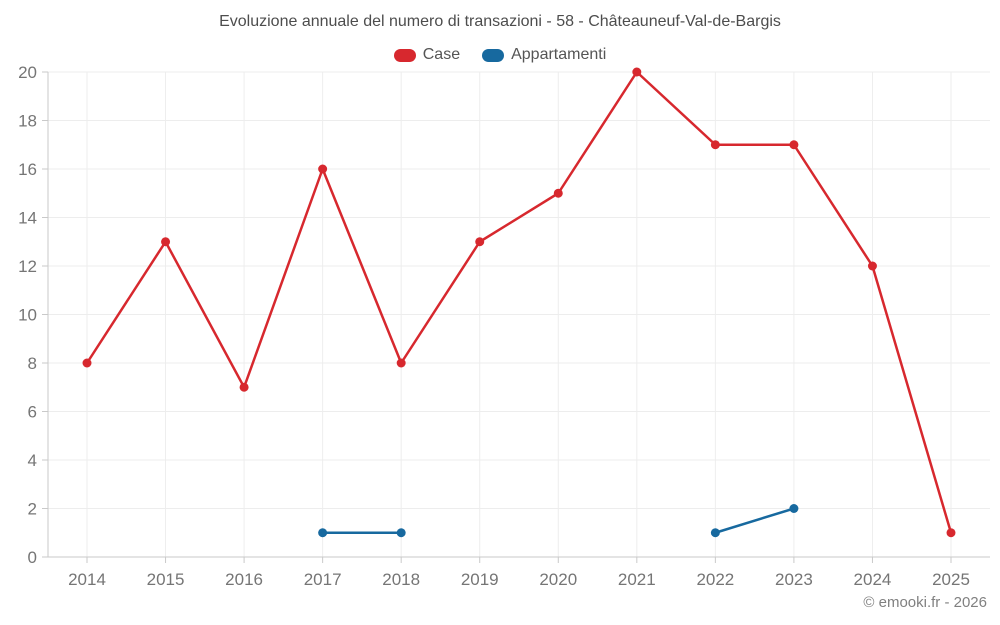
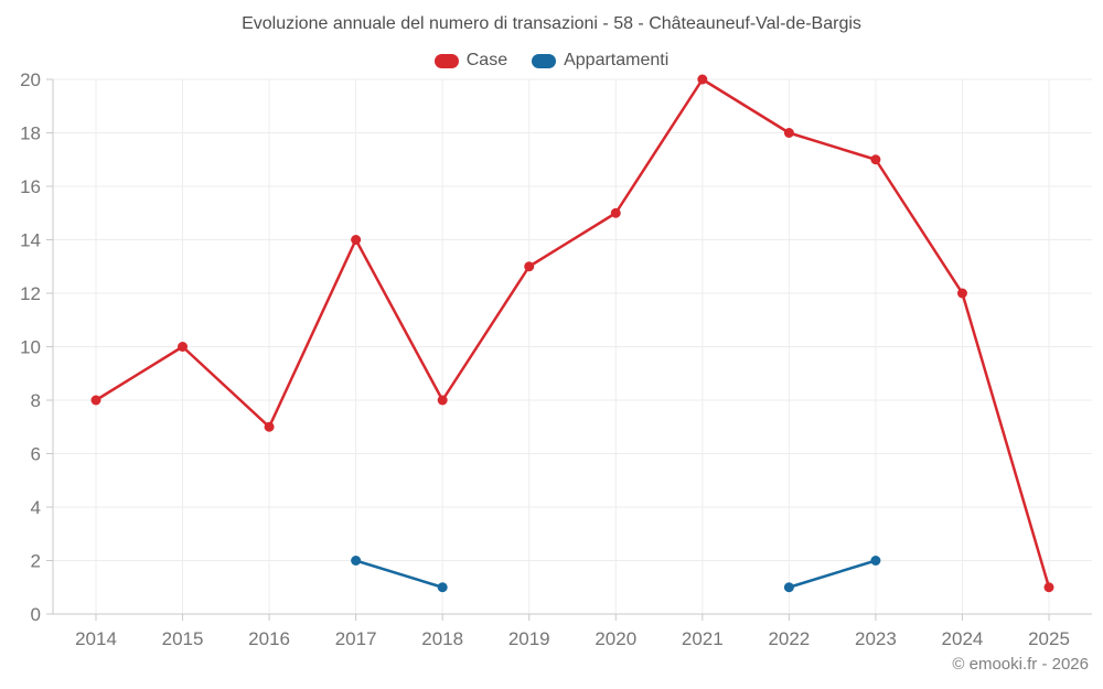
Case/2015: 13 -> 10
Case/2017: 16 -> 14
Appartamenti/2017: 1 -> 2
Case/2022: 17 -> 18
